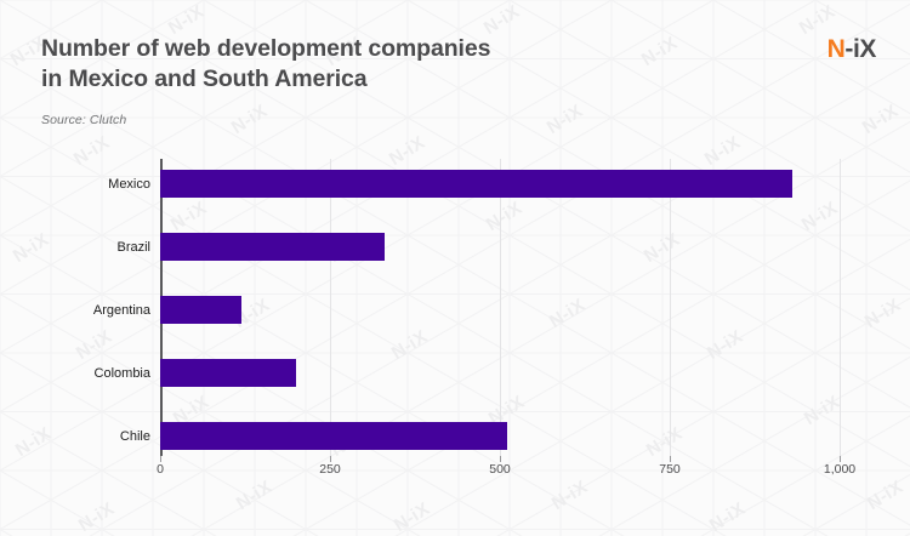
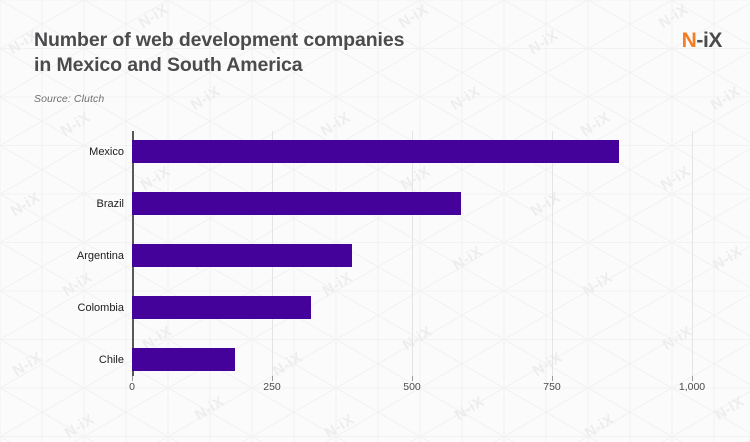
Mexico: 930 -> 870
Brazil: 330 -> 590
Argentina: 120 -> 390
Colombia: 200 -> 320
Chile: 510 -> 180
